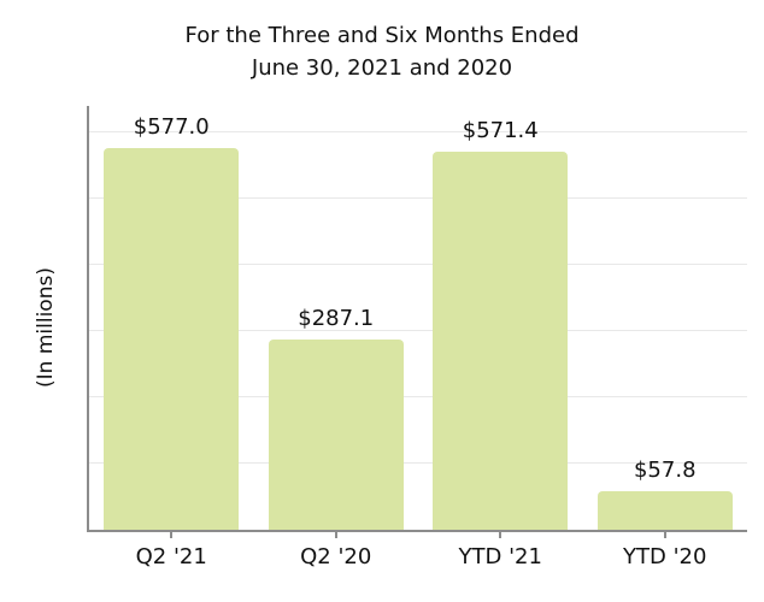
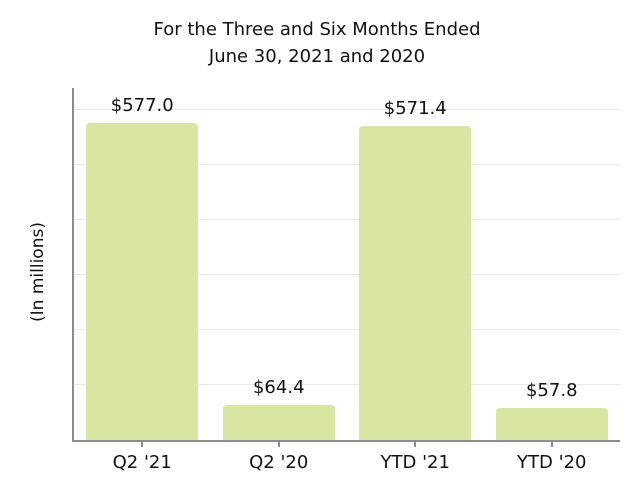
Q2 '20: $287.1 -> $64.4
